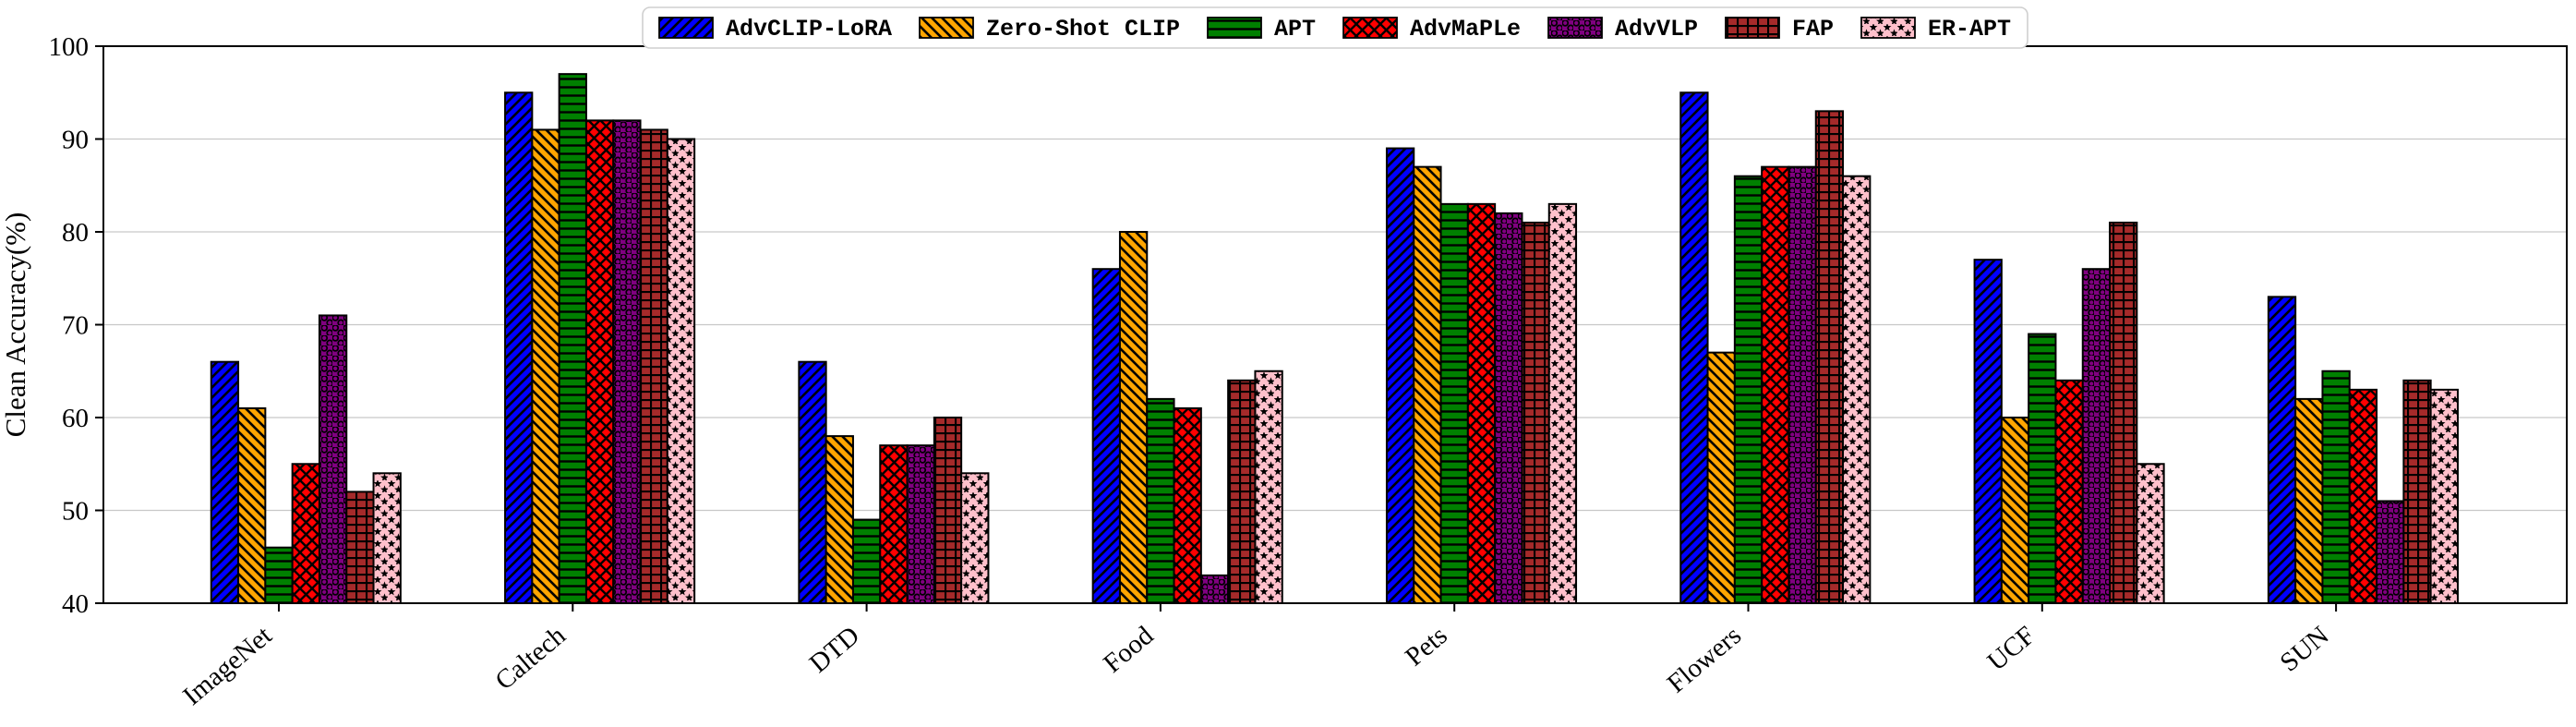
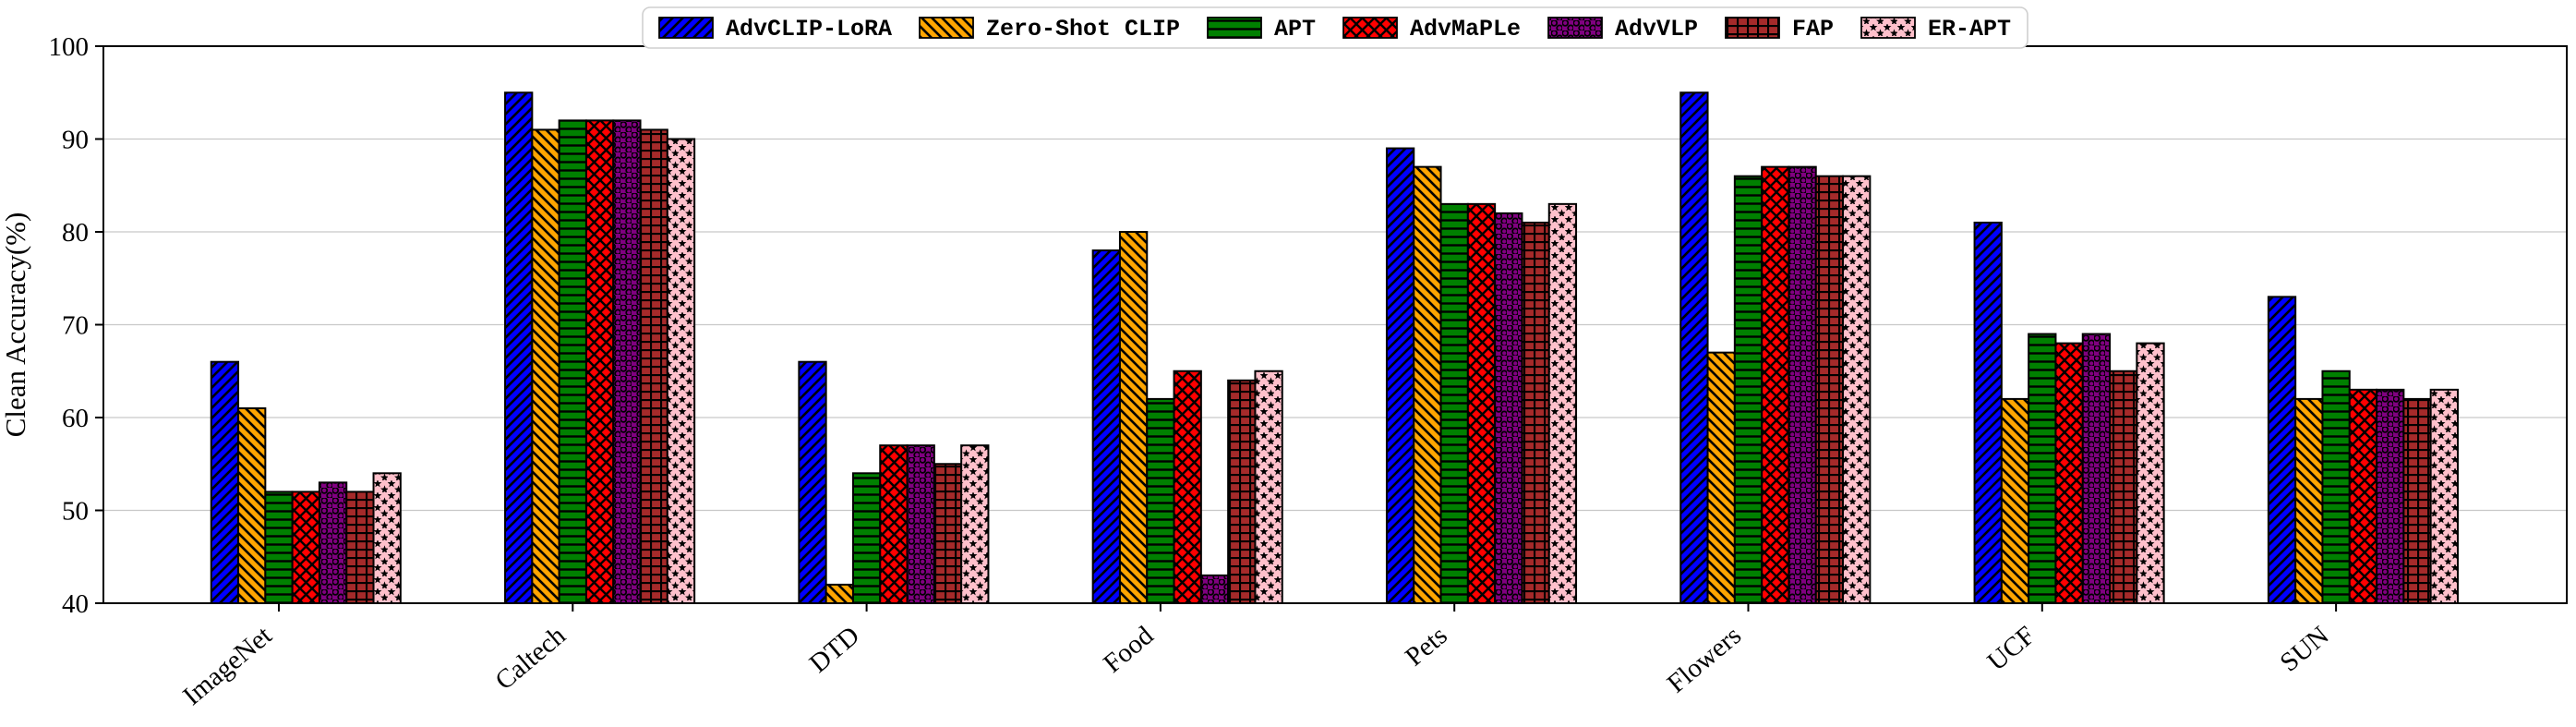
APT/ImageNet: 46 -> 52
AdvMaPLe/ImageNet: 55 -> 52
AdvVLP/ImageNet: 71 -> 53
APT/Caltech: 97 -> 92
Zero-Shot CLIP/DTD: 58 -> 42
APT/DTD: 49 -> 54
FAP/DTD: 60 -> 55
ER-APT/DTD: 54 -> 57
AdvCLIP-LoRA/Food: 76 -> 78
AdvMaPLe/Food: 61 -> 65
FAP/Flowers: 93 -> 86
AdvCLIP-LoRA/UCF: 77 -> 81
Zero-Shot CLIP/UCF: 60 -> 62
AdvMaPLe/UCF: 64 -> 68
AdvVLP/UCF: 76 -> 69
FAP/UCF: 81 -> 65
ER-APT/UCF: 55 -> 68
AdvVLP/SUN: 51 -> 63
FAP/SUN: 64 -> 62
